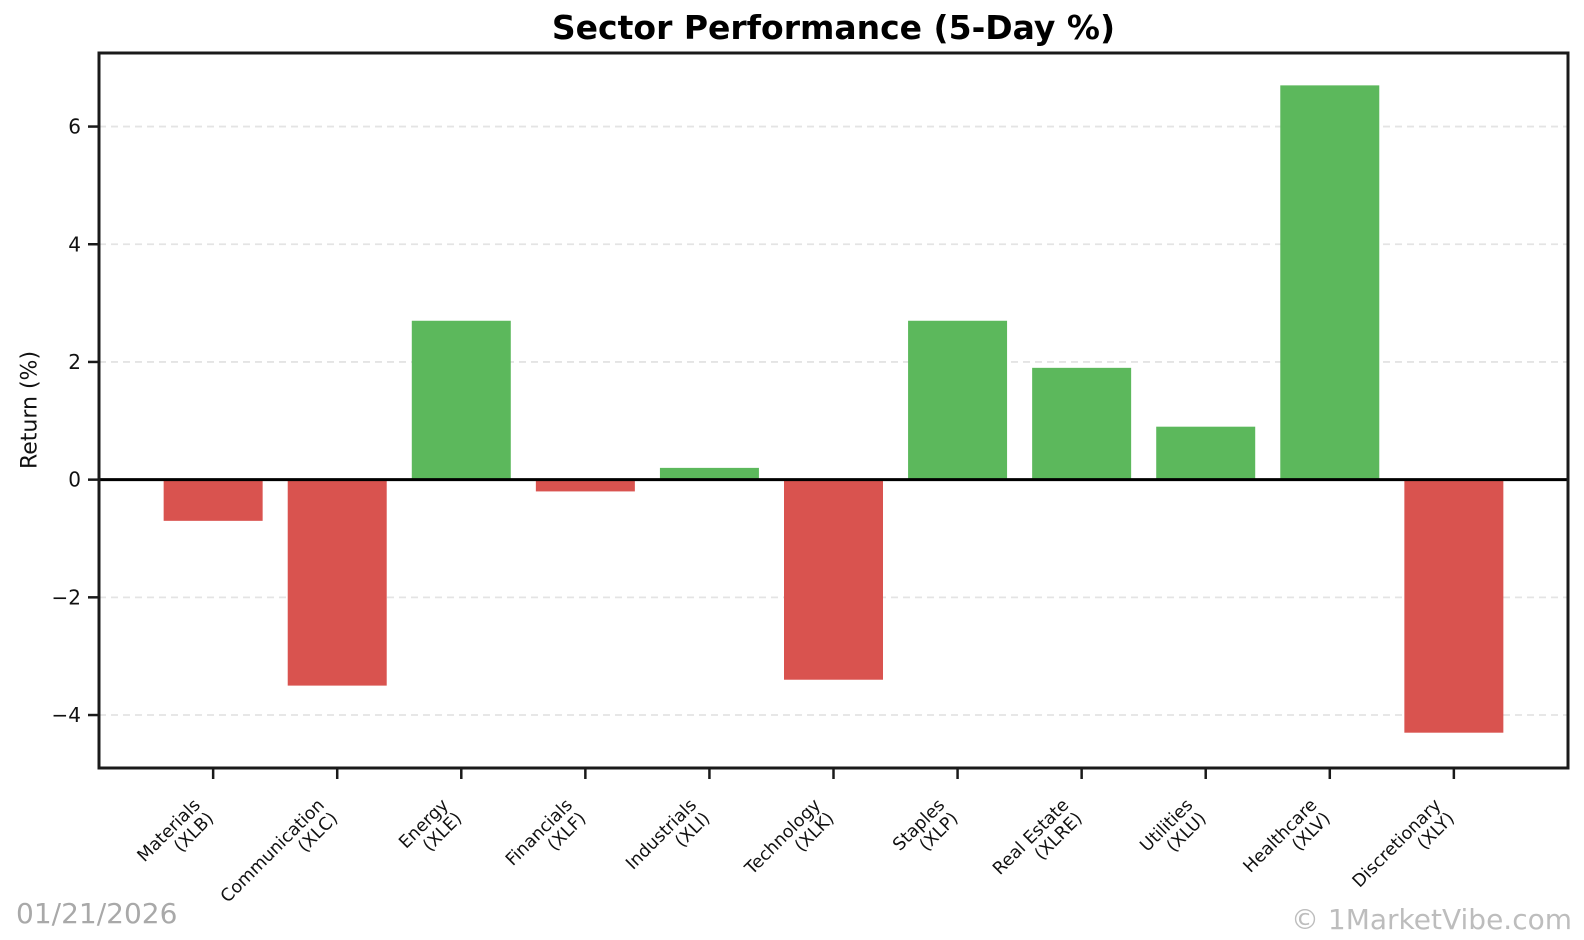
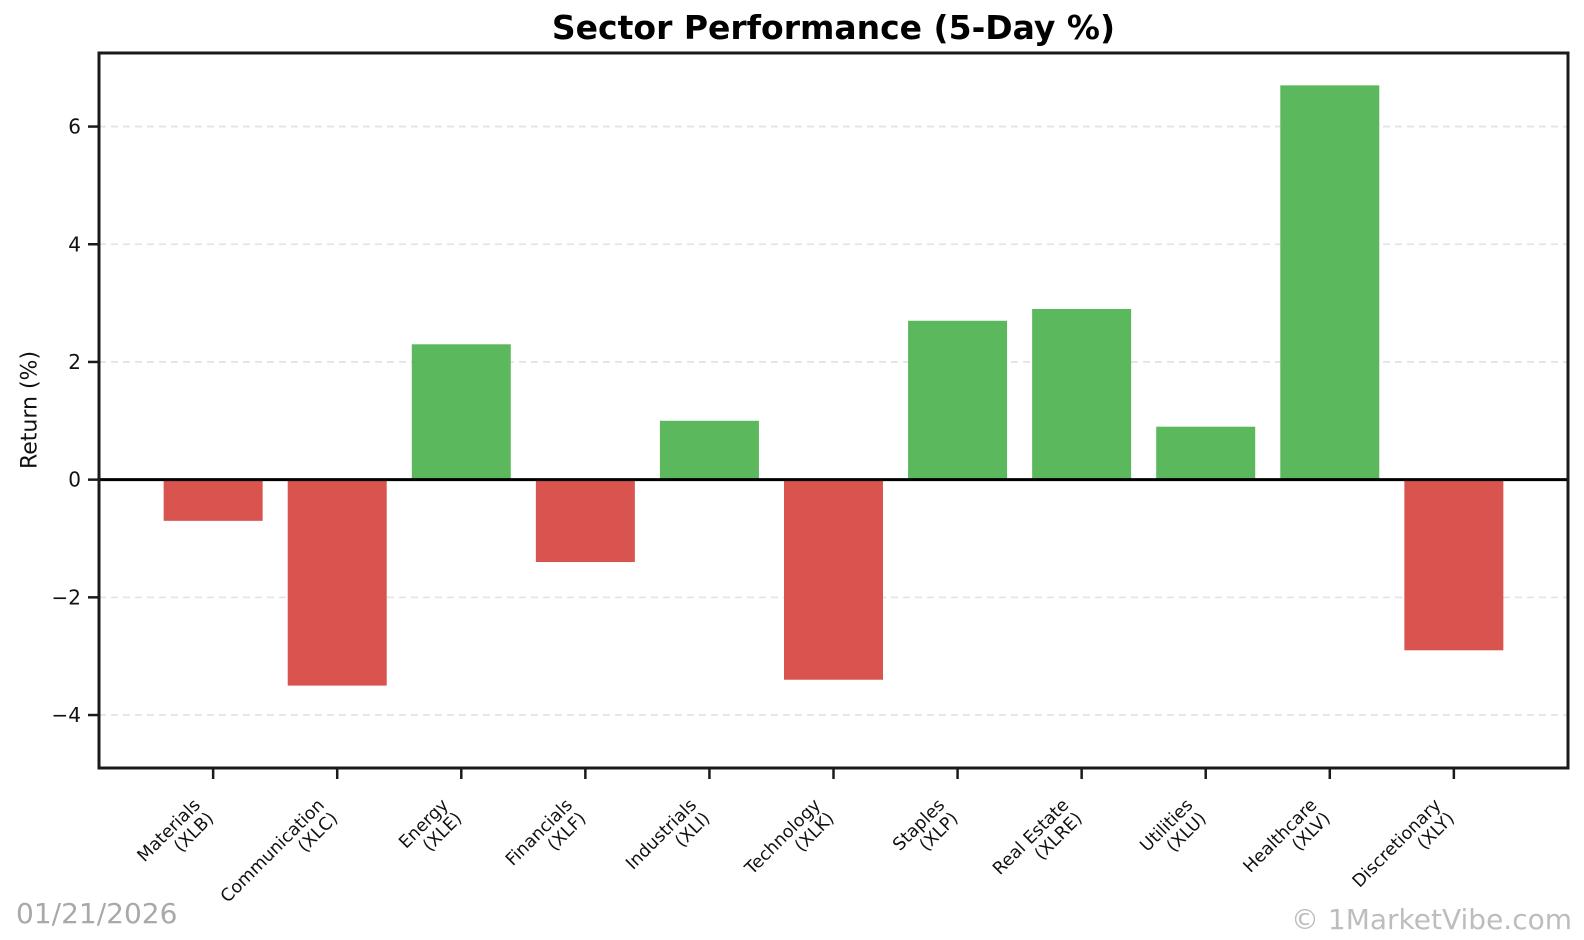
Energy: 2.7 -> 2.3
Financials: -0.2 -> -1.4
Industrials: 0.2 -> 1.0
Real Estate: 1.9 -> 2.9
Discretionary: -4.3 -> -2.9
